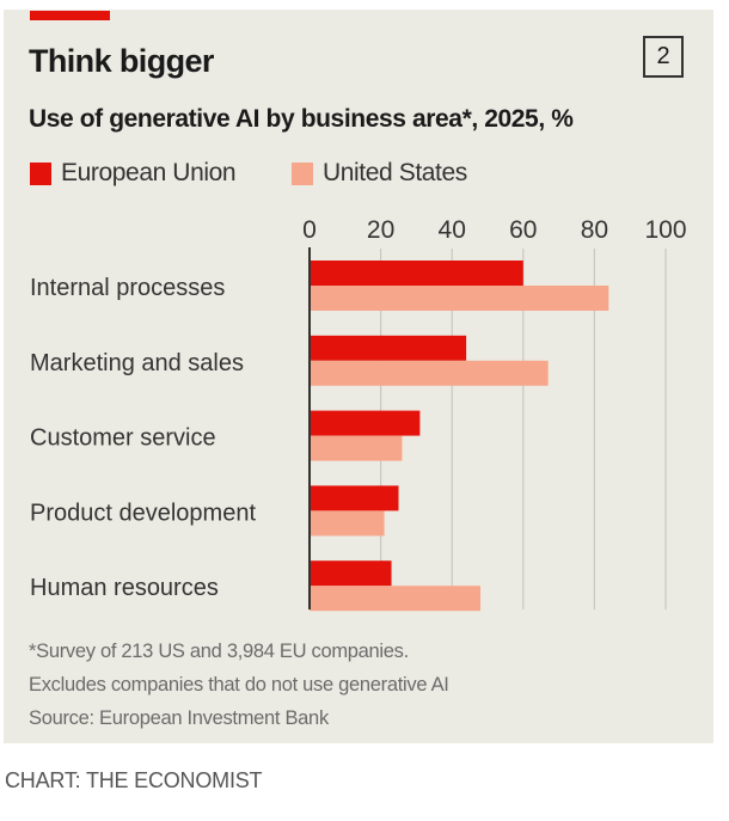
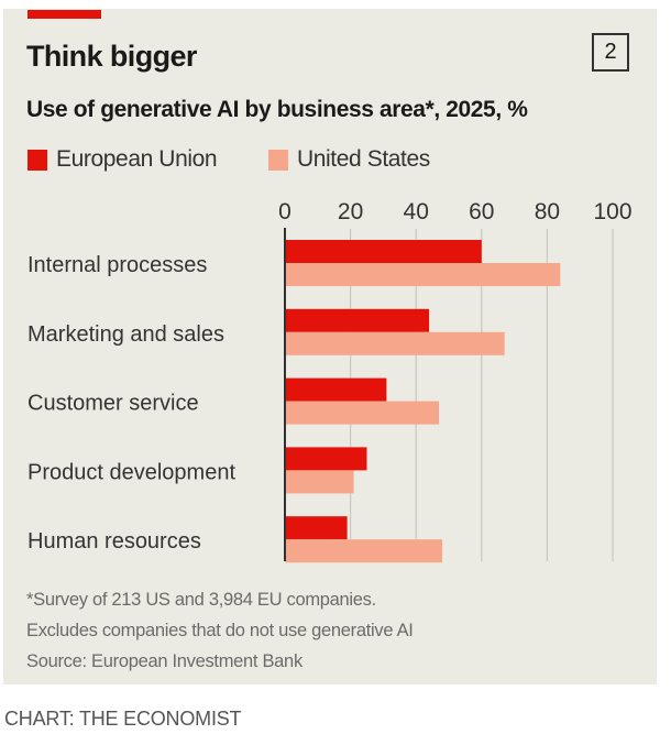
United States/Customer service: 26 -> 47
European Union/Human resources: 23 -> 19
